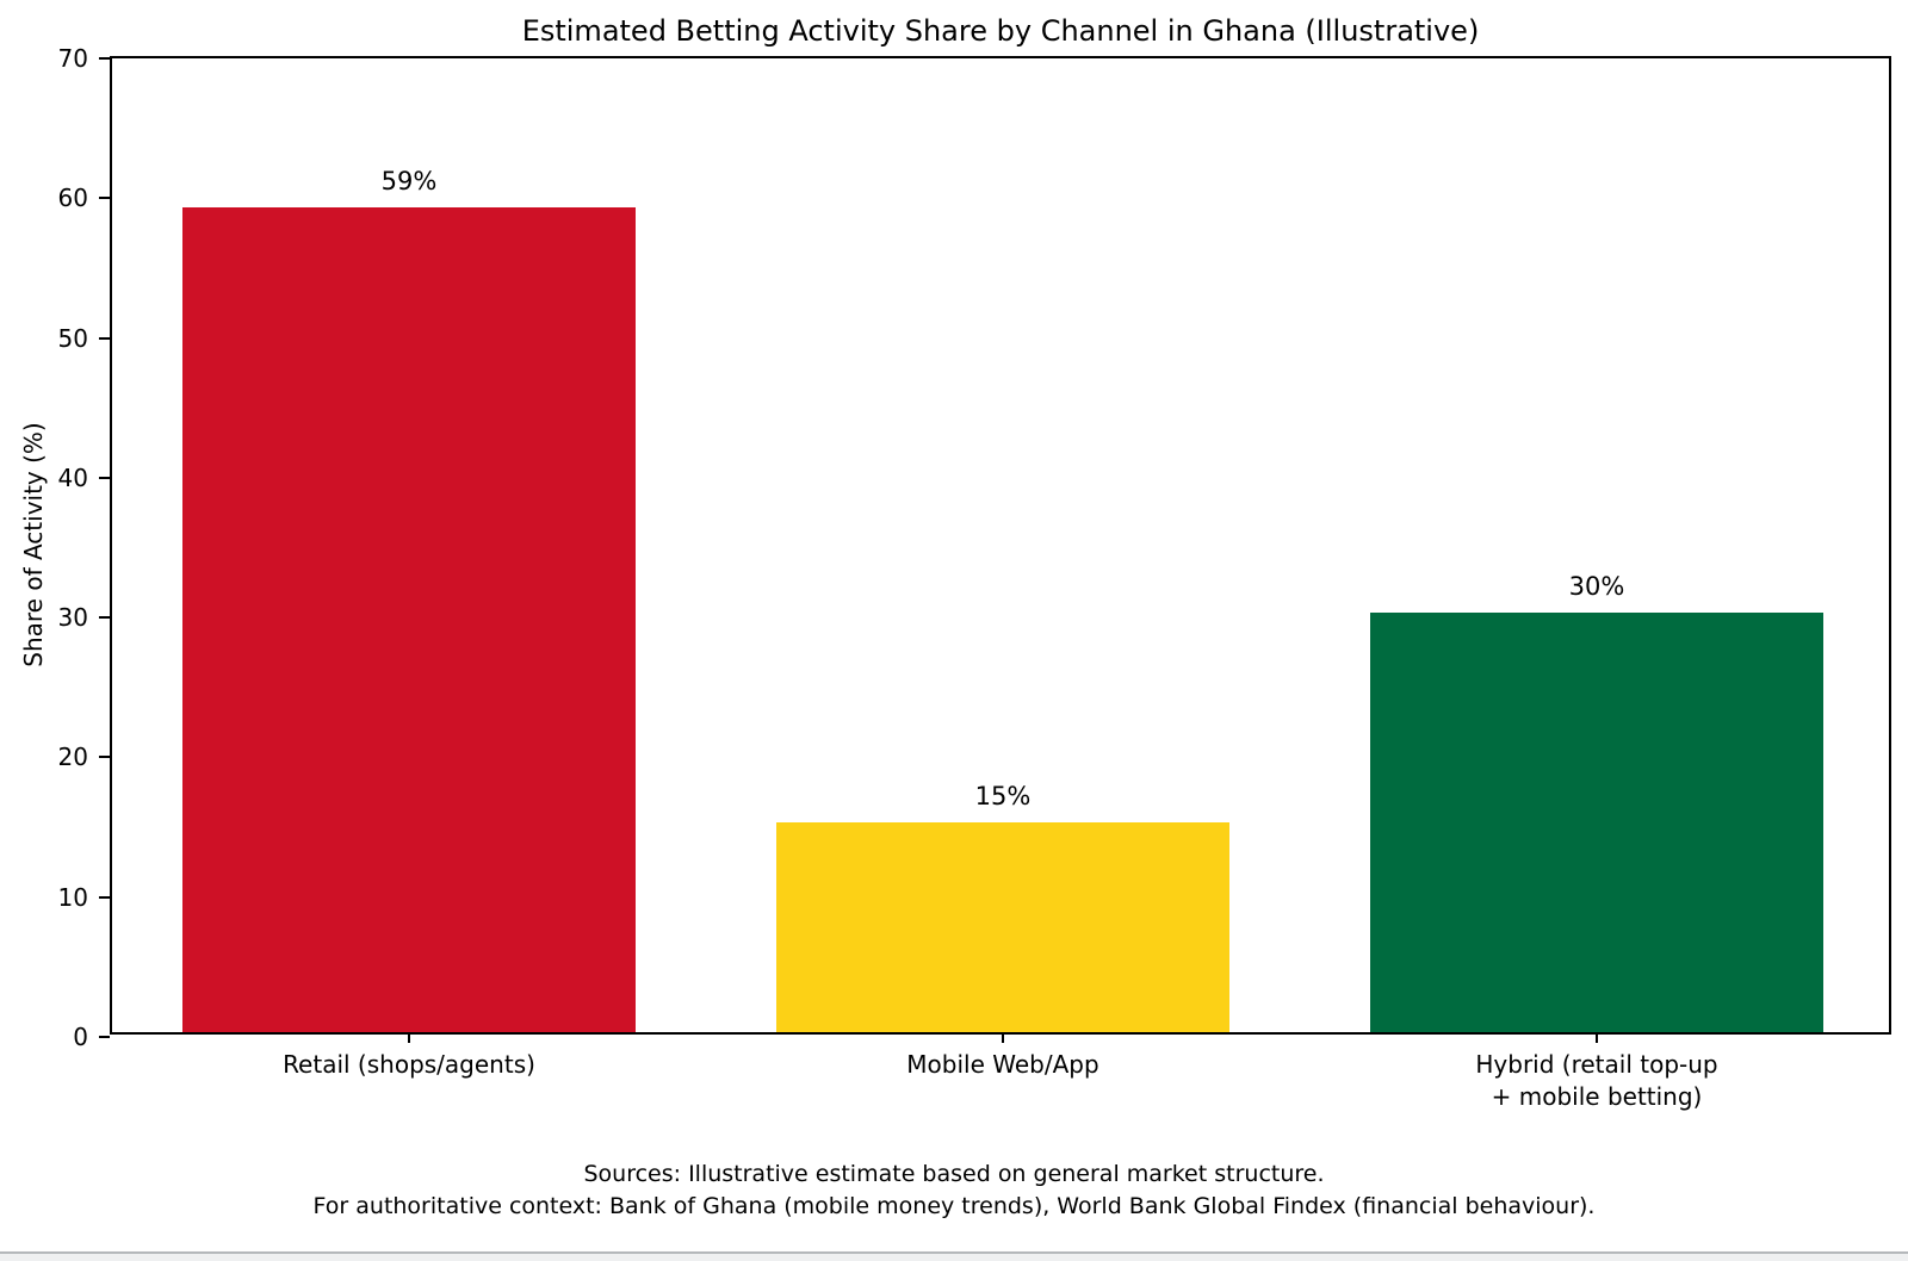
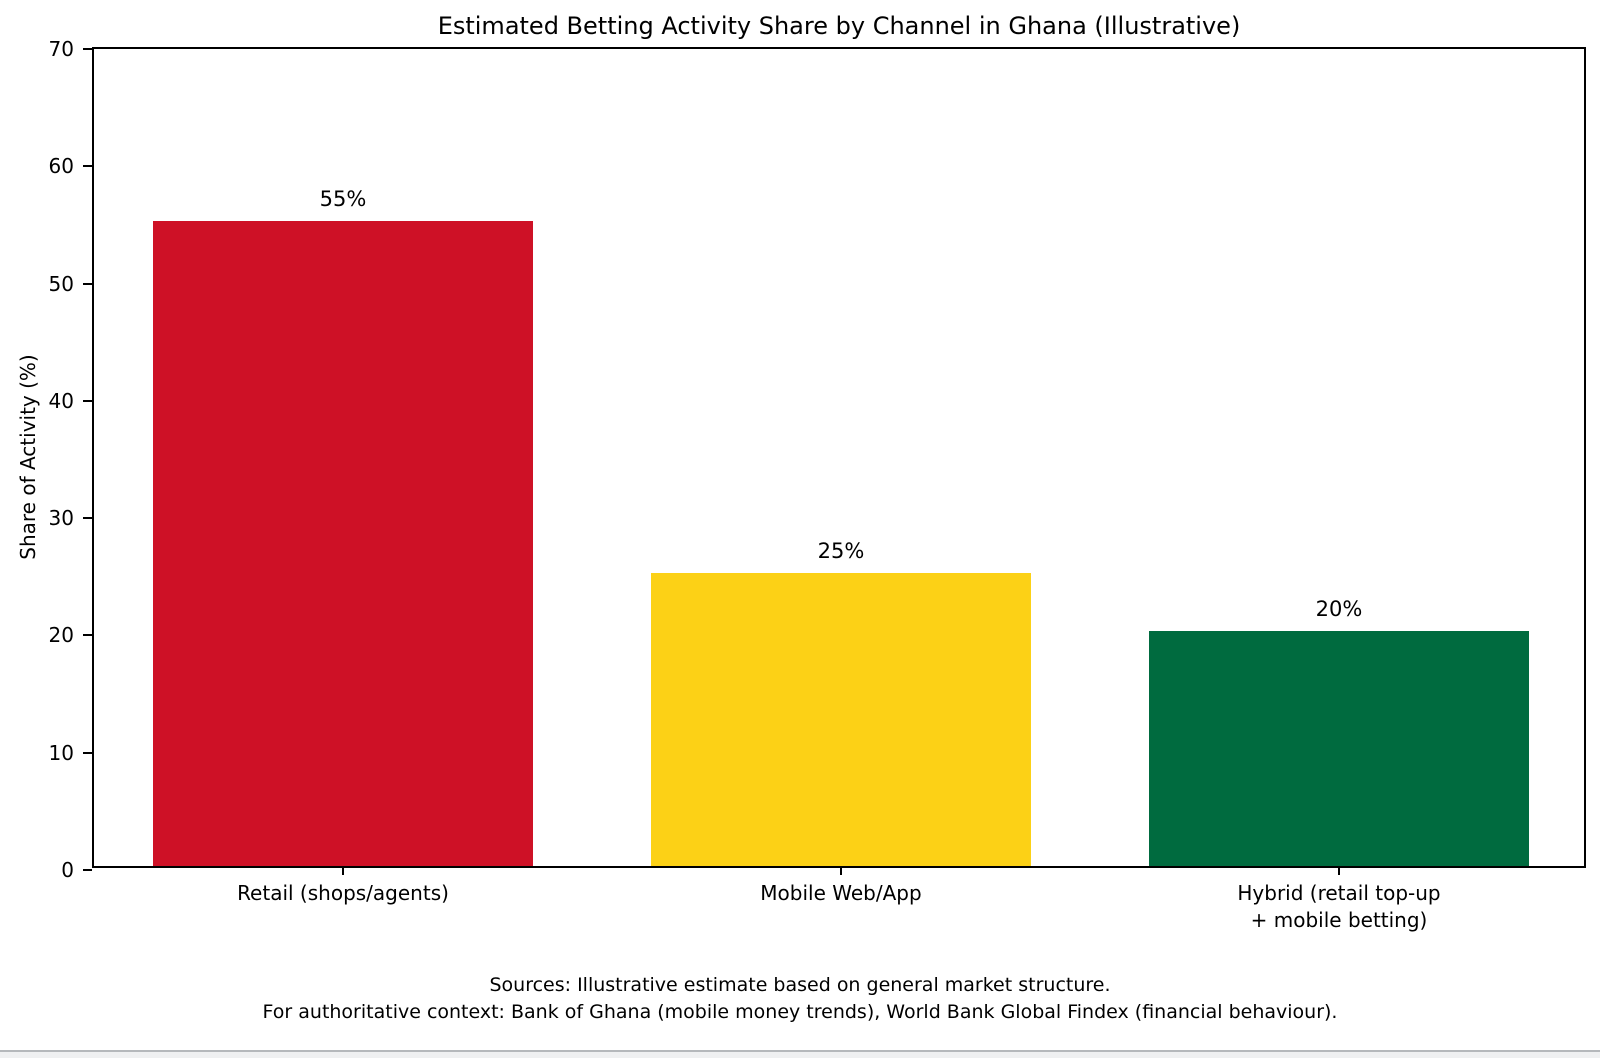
Retail (shops/agents): 59% -> 55%
Mobile Web/App: 15% -> 25%
Hybrid (retail top-up + mobile betting): 30% -> 20%
